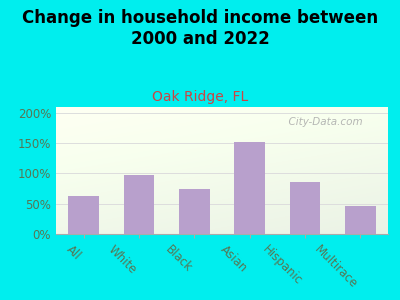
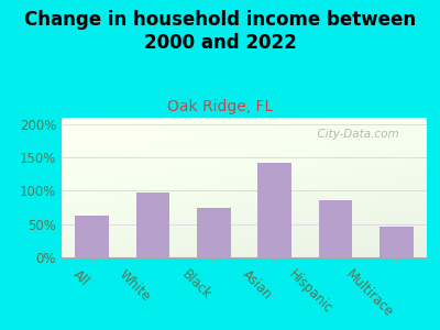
Asian: 152% -> 142%
